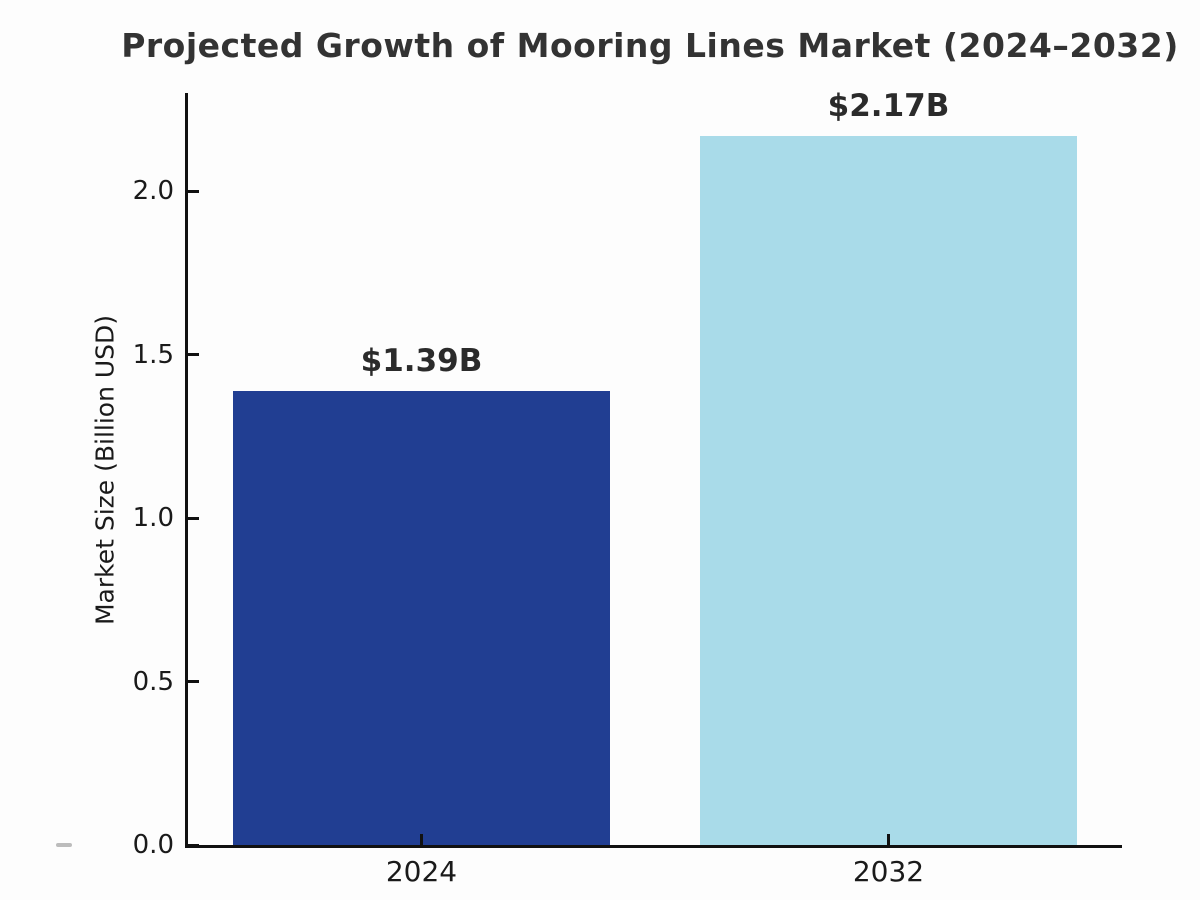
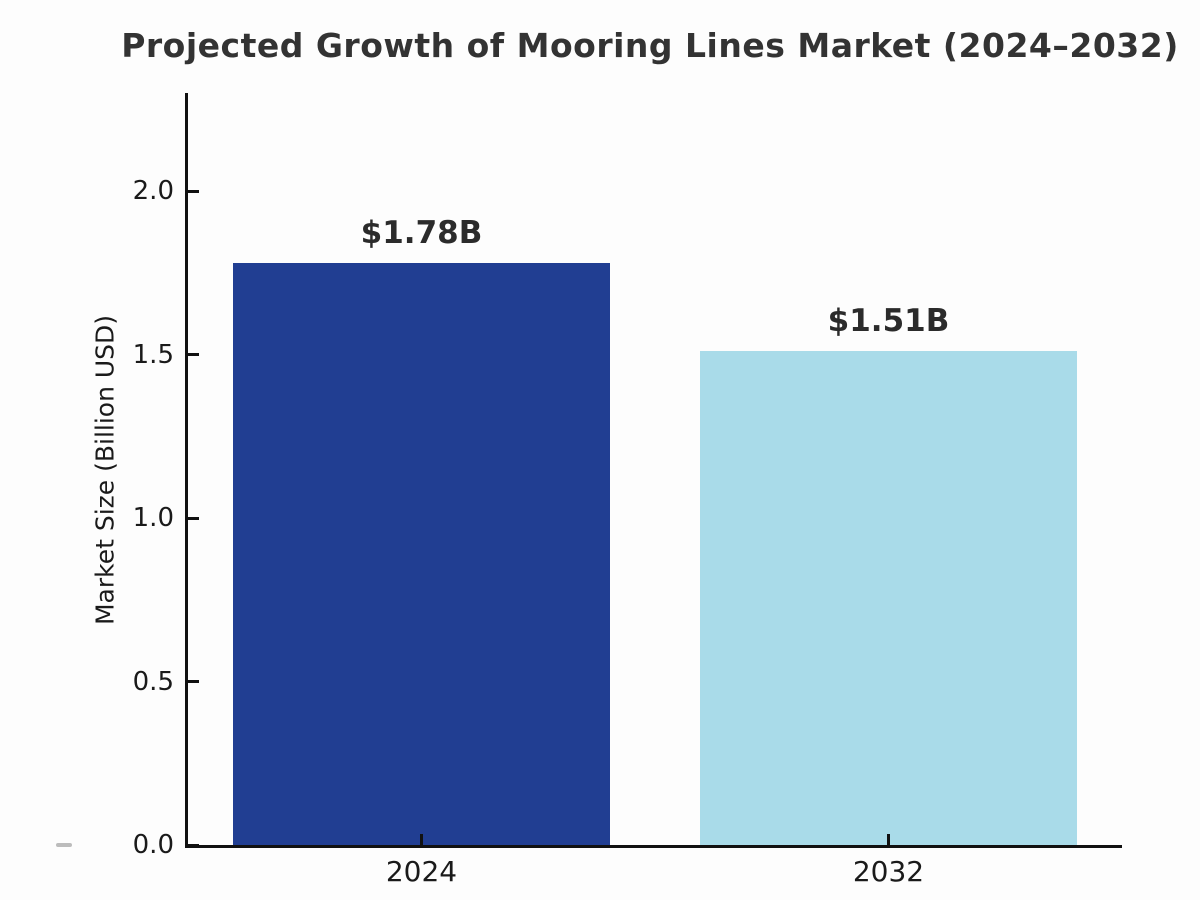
2024: $1.39B -> $1.78B
2032: $2.17B -> $1.51B
